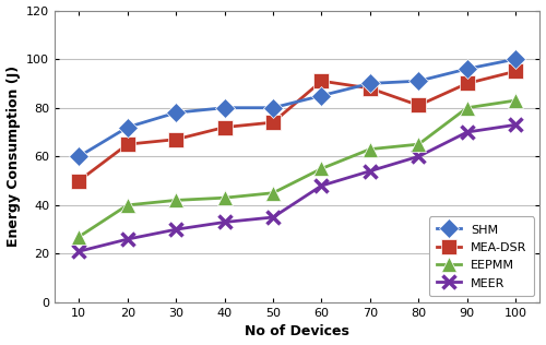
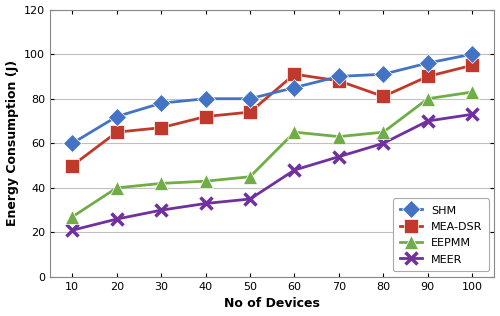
EEPMM/60: 55 -> 65
